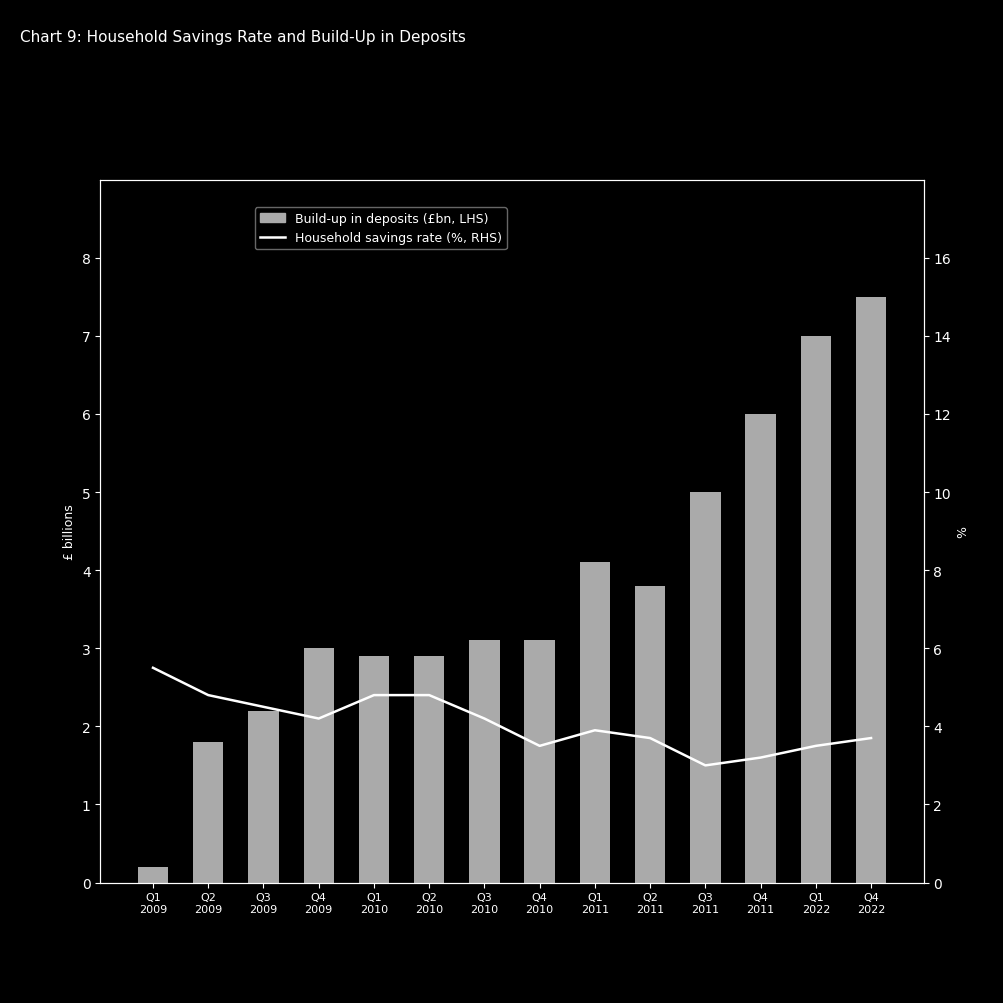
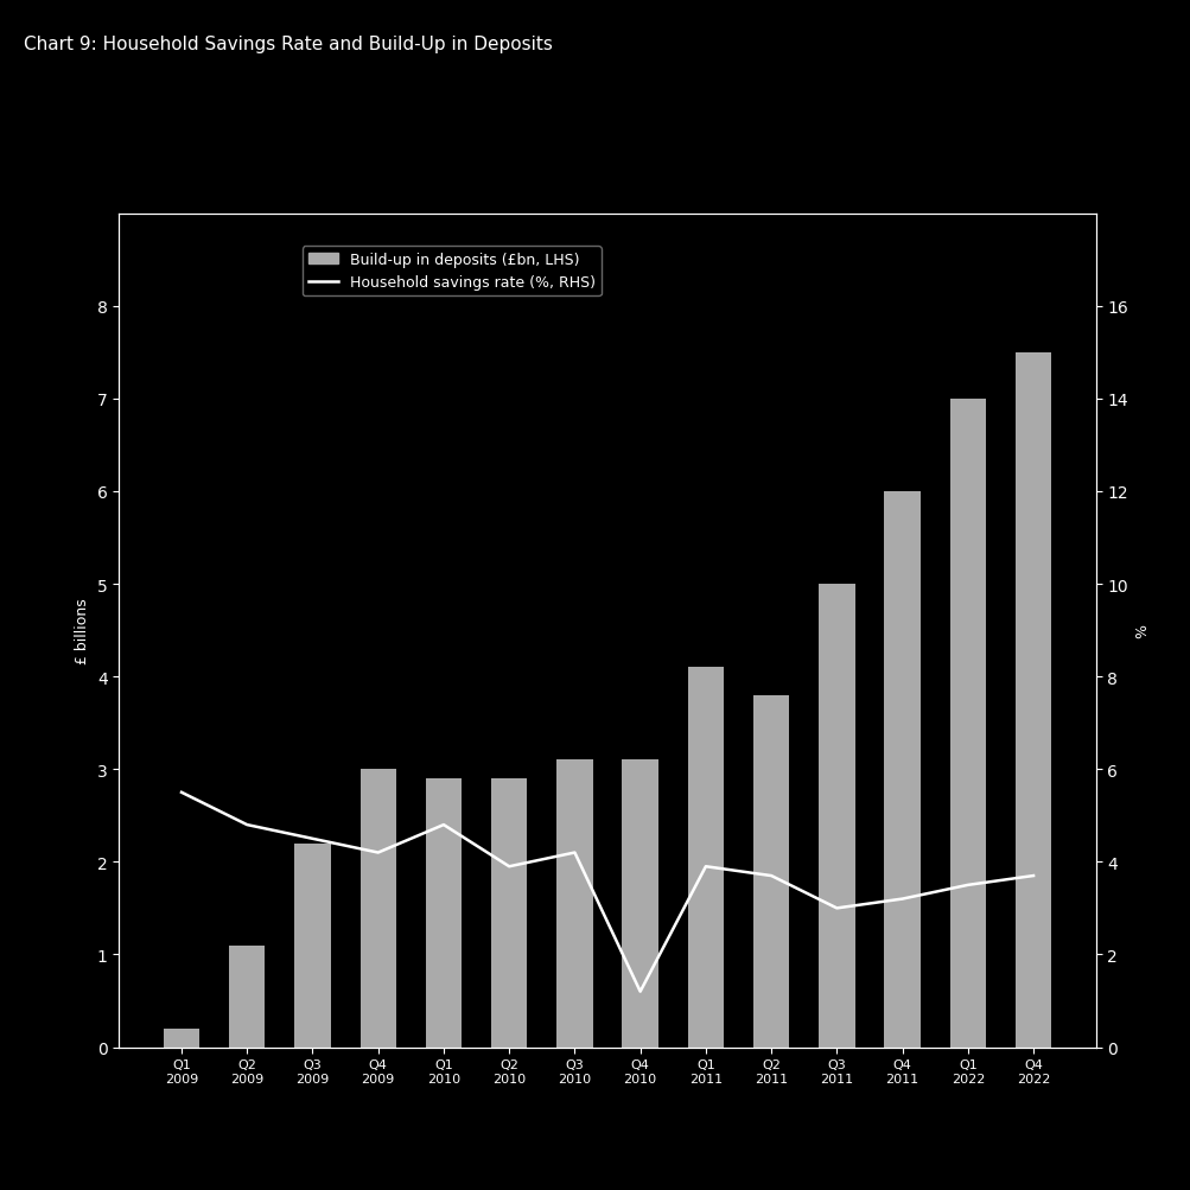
Build-up in deposits (£bn, LHS)/Q2 2009: 1.8 -> 1.1
Household savings rate (%, RHS)/Q2 2010: 4.8 -> 3.9
Household savings rate (%, RHS)/Q4 2010: 3.5 -> 1.2
